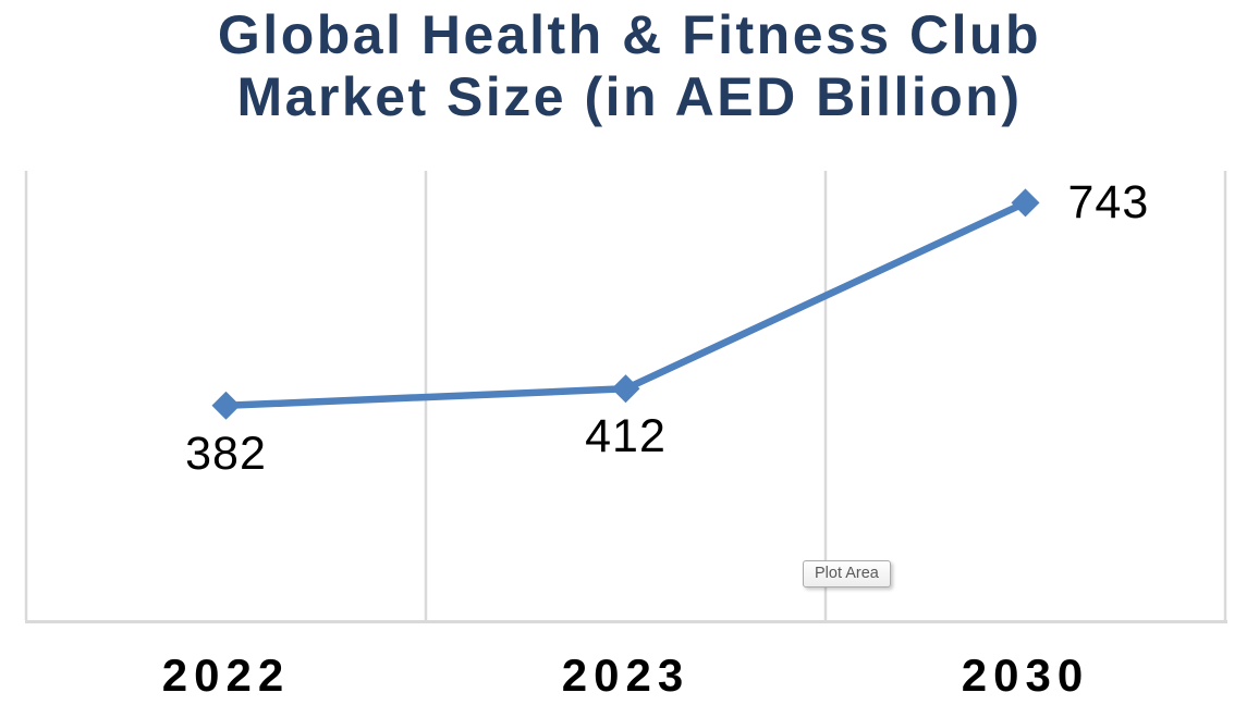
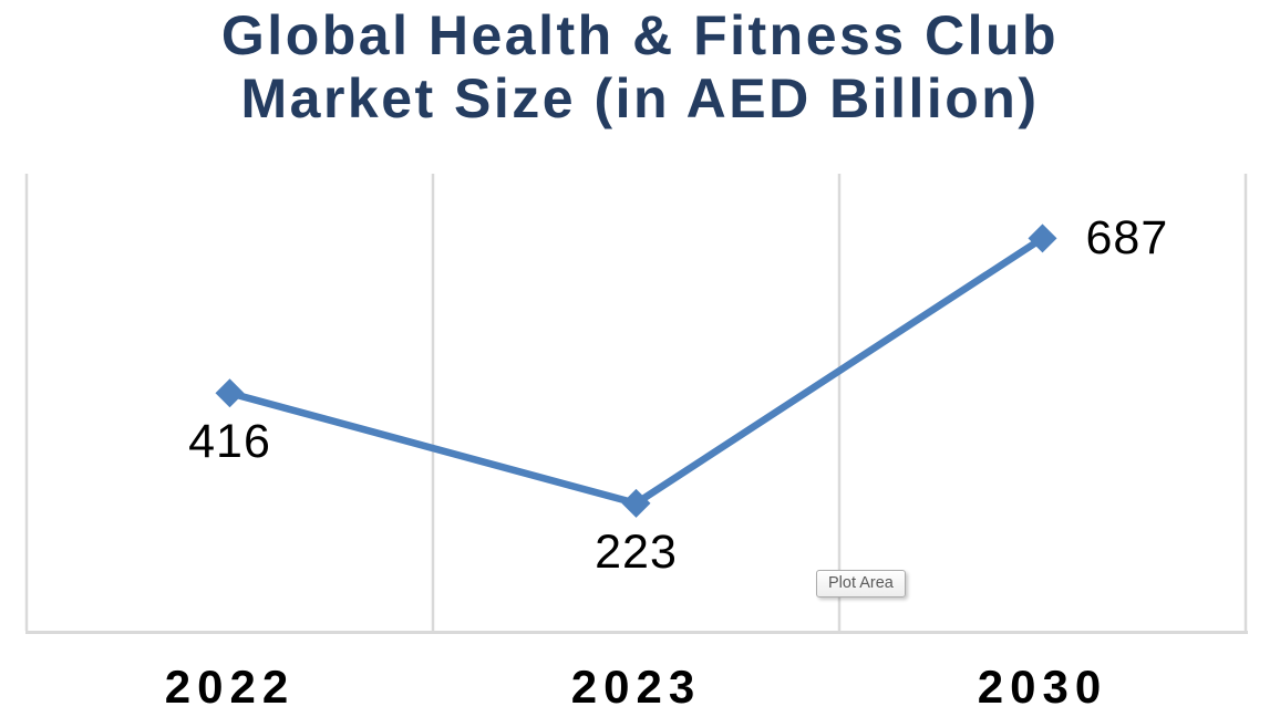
2022: 382 -> 416
2023: 412 -> 223
2030: 743 -> 687
